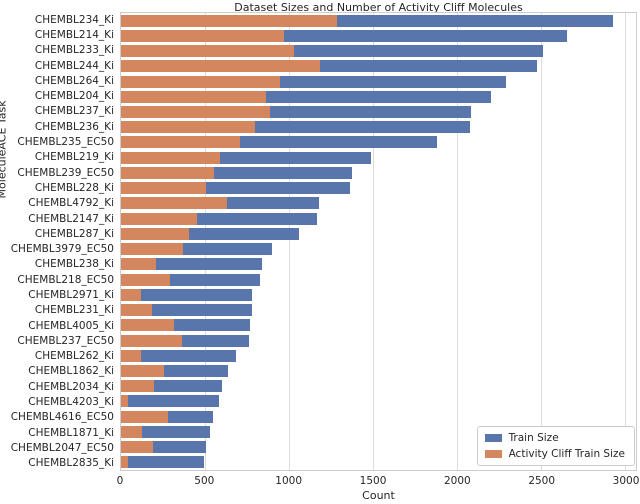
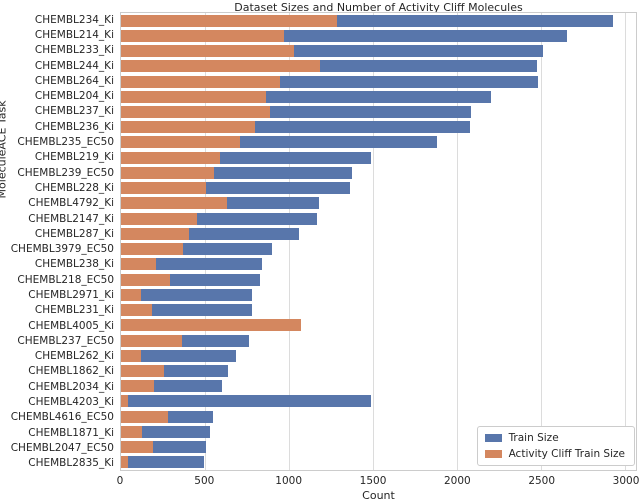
Train Size/CHEMBL264_Ki: 2290 -> 2480
Activity Cliff Train Size/CHEMBL4005_Ki: 320 -> 1070
Train Size/CHEMBL4203_Ki: 580 -> 1490
